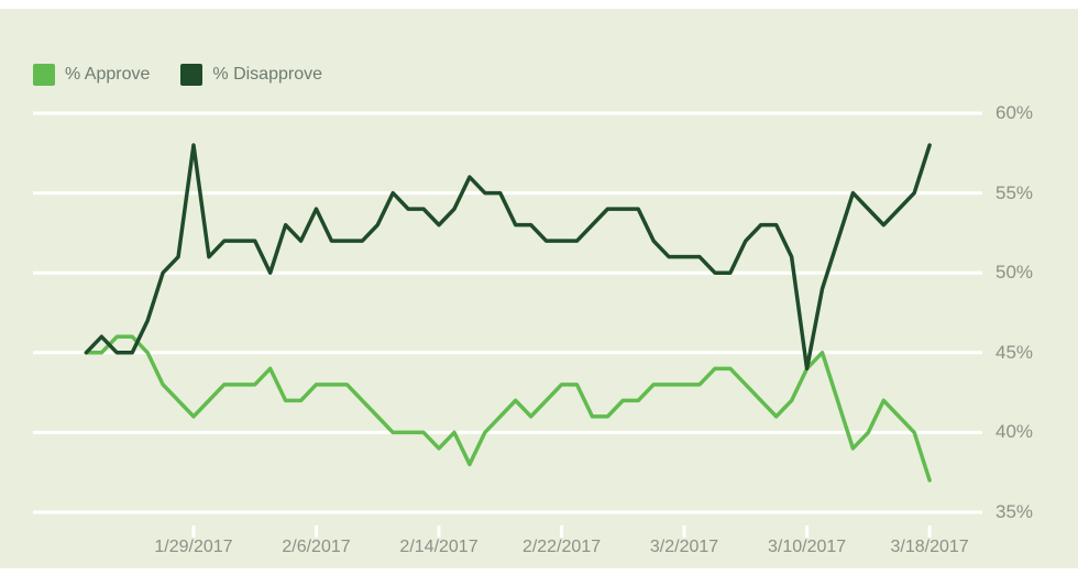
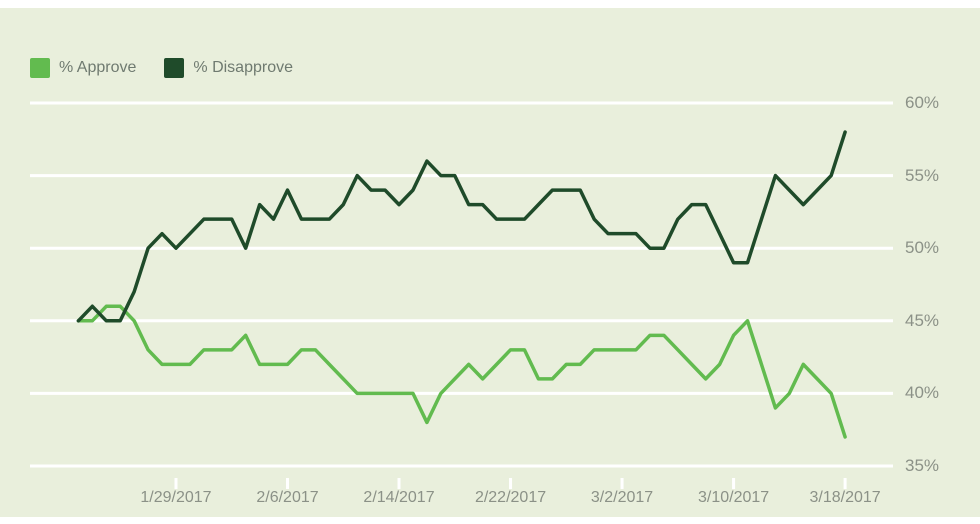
% Approve/1/29/2017: 41% -> 42%
% Disapprove/1/29/2017: 58% -> 50%
% Approve/2/6/2017: 43% -> 42%
% Approve/2/14/2017: 39% -> 40%
% Disapprove/3/10/2017: 44% -> 49%
